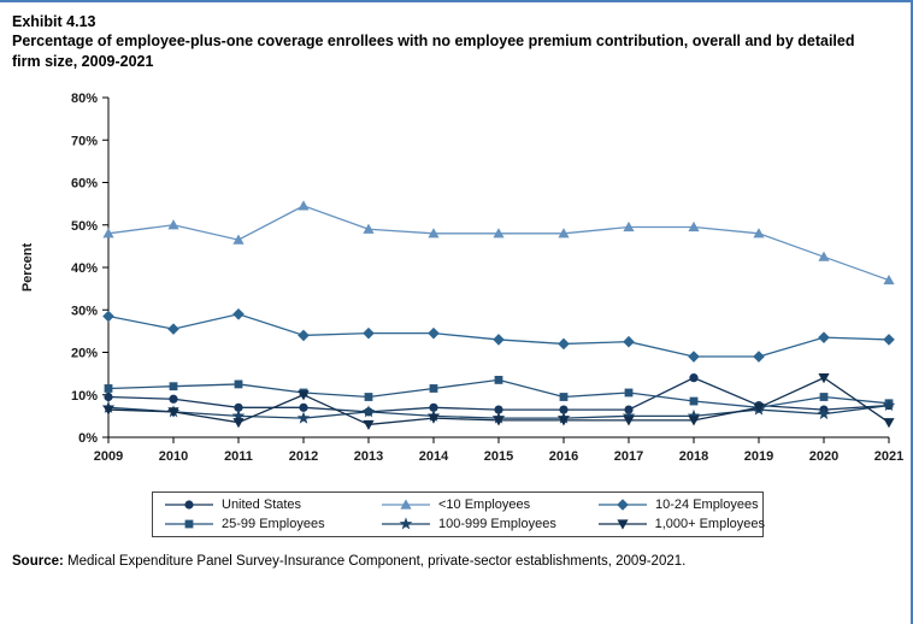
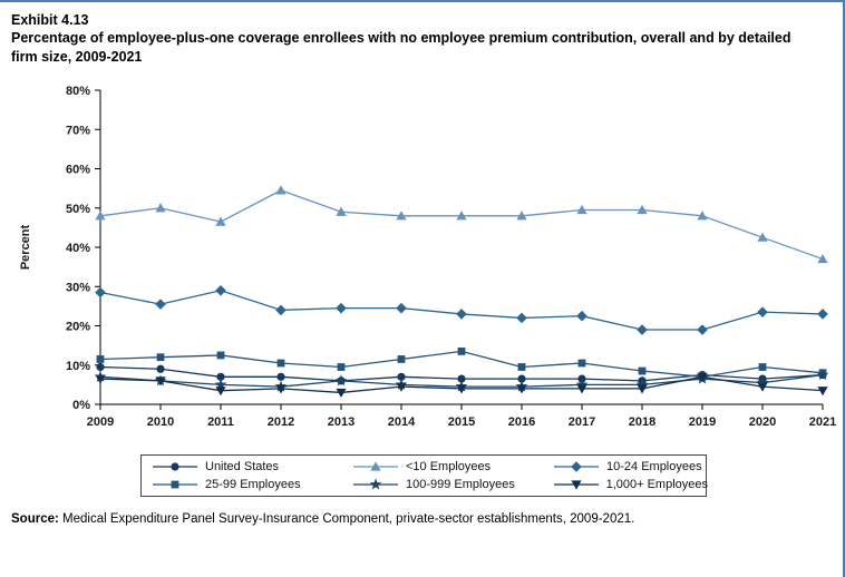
1,000+ Employees/2012: 10% -> 4%
United States/2018: 14% -> 6%
1,000+ Employees/2020: 14% -> 4%
